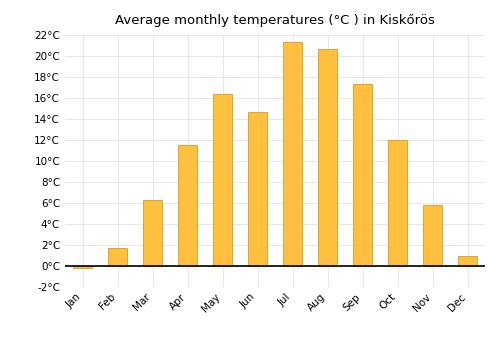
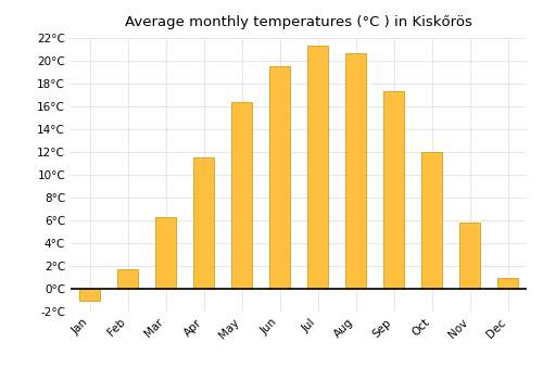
Jan: -0.2°C -> -1.0°C
Jun: 14.7°C -> 19.5°C
